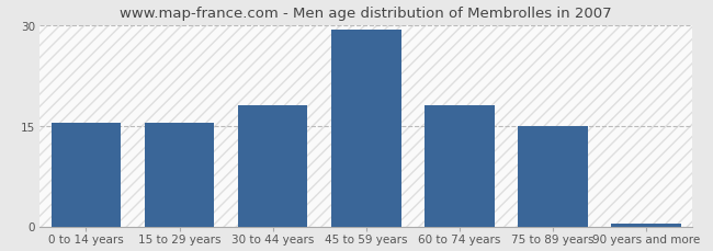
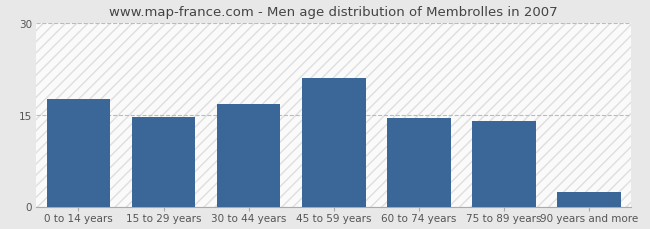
0 to 14 years: 15.5 -> 17.6
15 to 29 years: 15.5 -> 14.6
30 to 44 years: 18.0 -> 16.8
45 to 59 years: 29.3 -> 21.0
60 to 74 years: 18.0 -> 14.4
75 to 89 years: 15.0 -> 14.0
90 years and more: 0.4 -> 2.4
